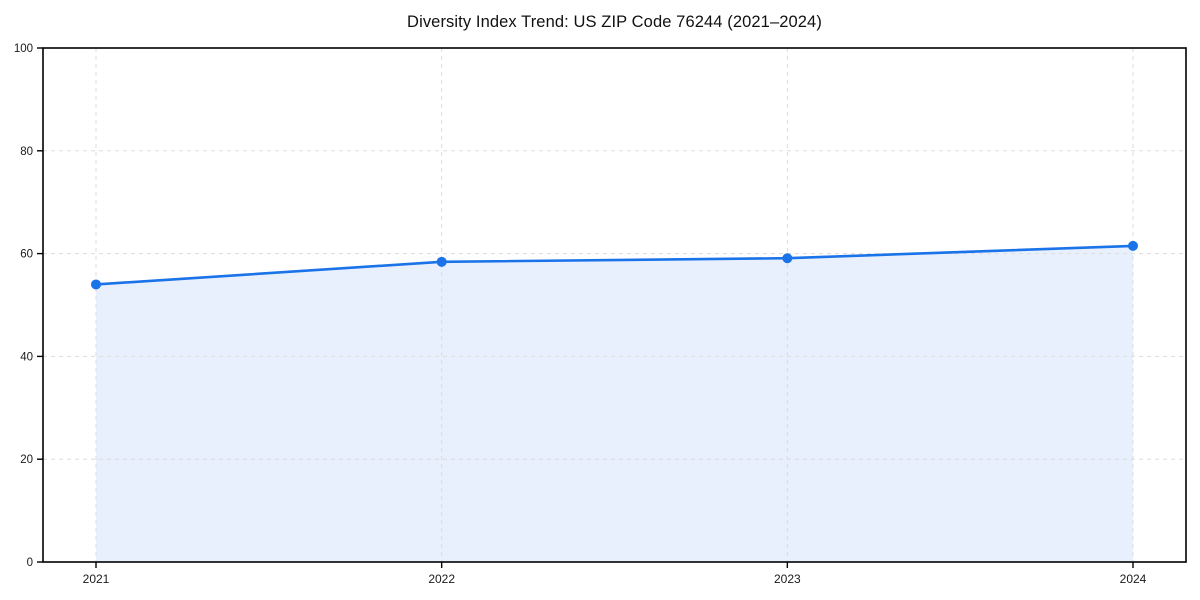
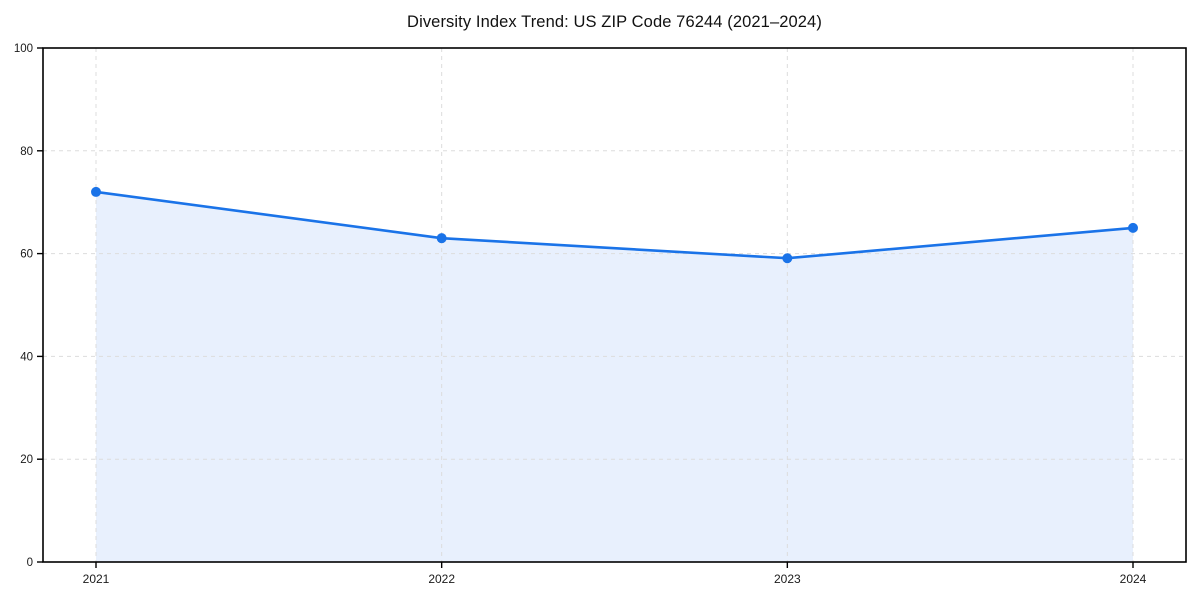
2021: 54 -> 72
2022: 58 -> 63
2024: 62 -> 65
